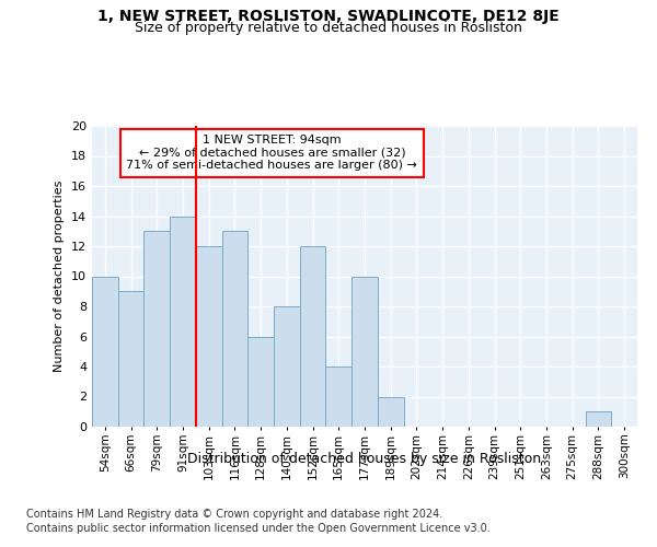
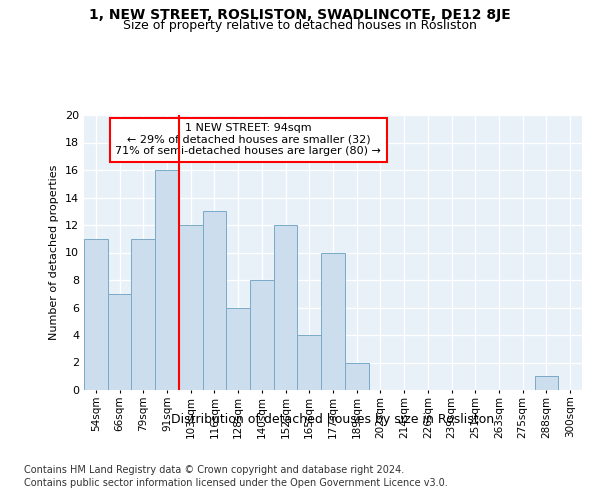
54sqm: 10 -> 11
66sqm: 9 -> 7
79sqm: 13 -> 11
91sqm: 14 -> 16
